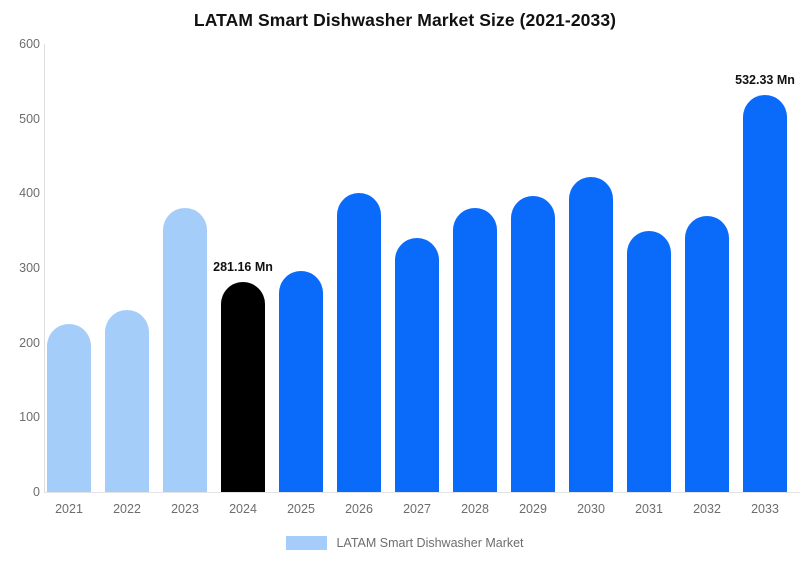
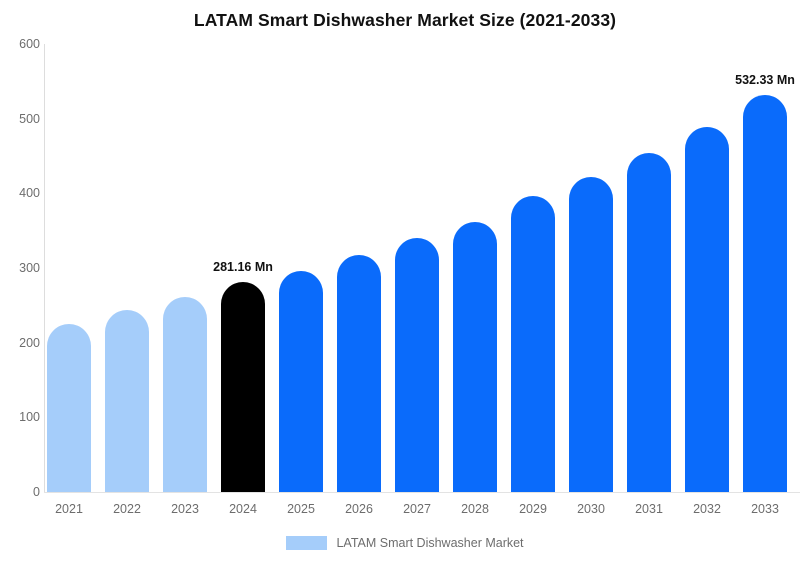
2023: 380 -> 260
2026: 400 -> 320
2028: 380 -> 360
2031: 350 -> 450
2032: 370 -> 490
